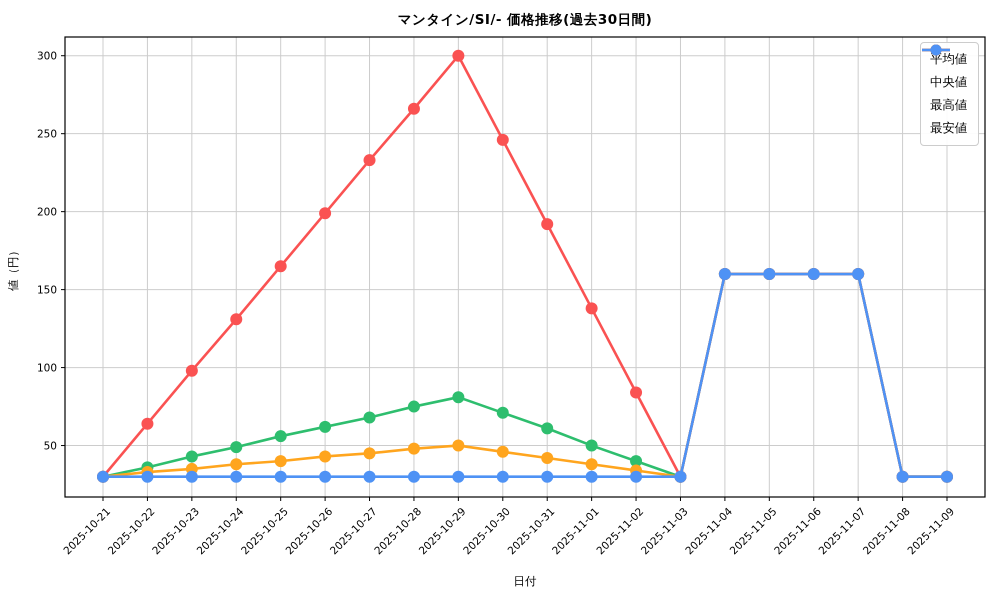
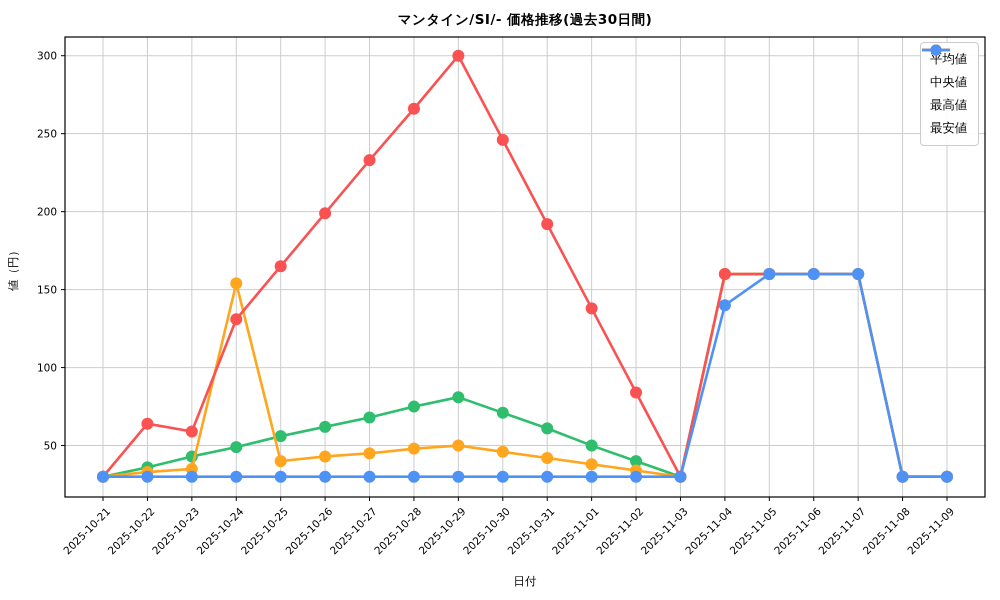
最高値/2025-10-23: 98 -> 59
中央値/2025-10-24: 38 -> 154
最安値/2025-11-04: 160 -> 140
